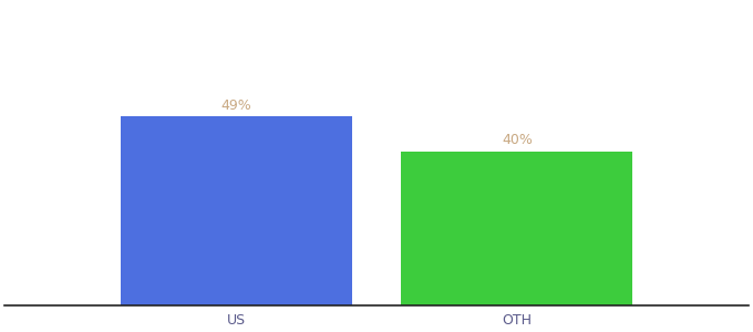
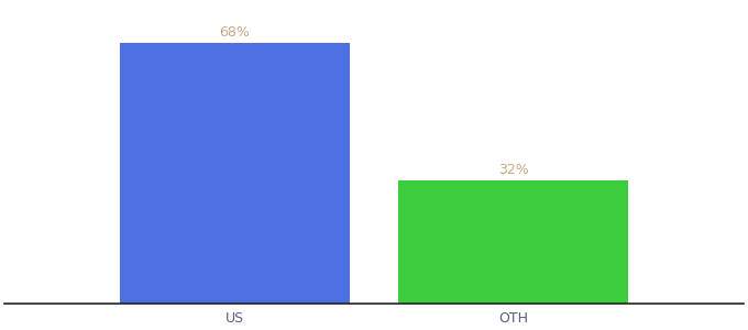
US: 49% -> 68%
OTH: 40% -> 32%
